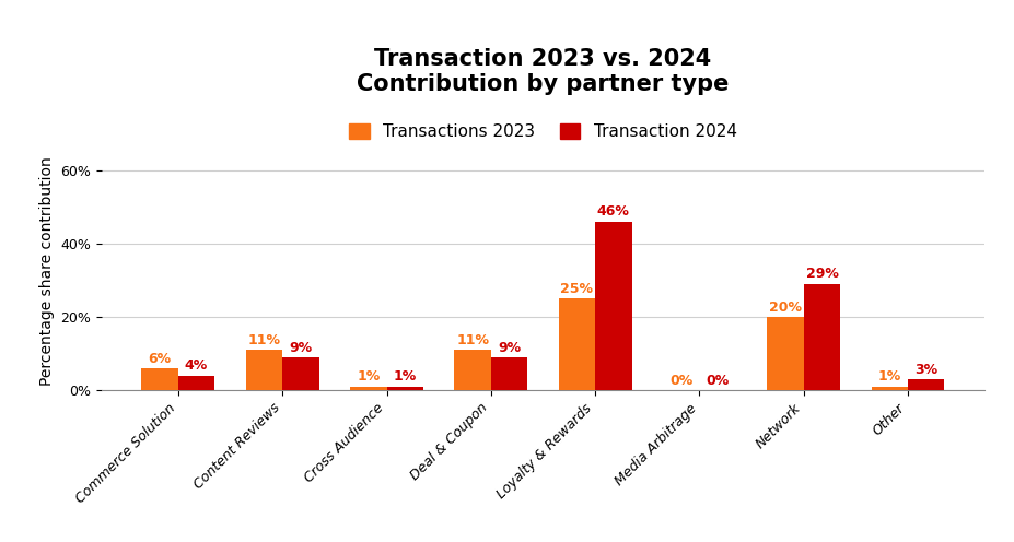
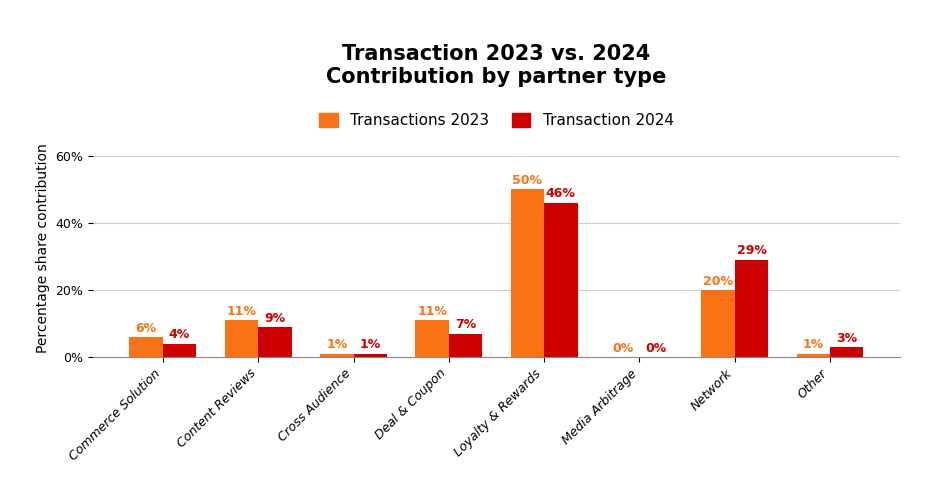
Transaction 2024/Deal & Coupon: 9% -> 7%
Transactions 2023/Loyalty & Rewards: 25% -> 50%
